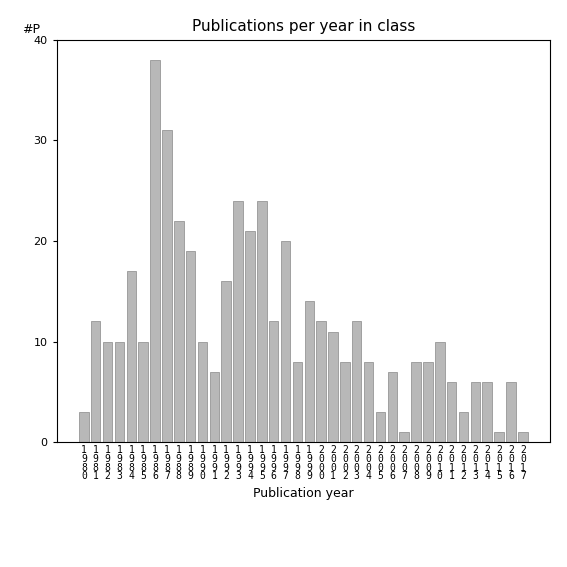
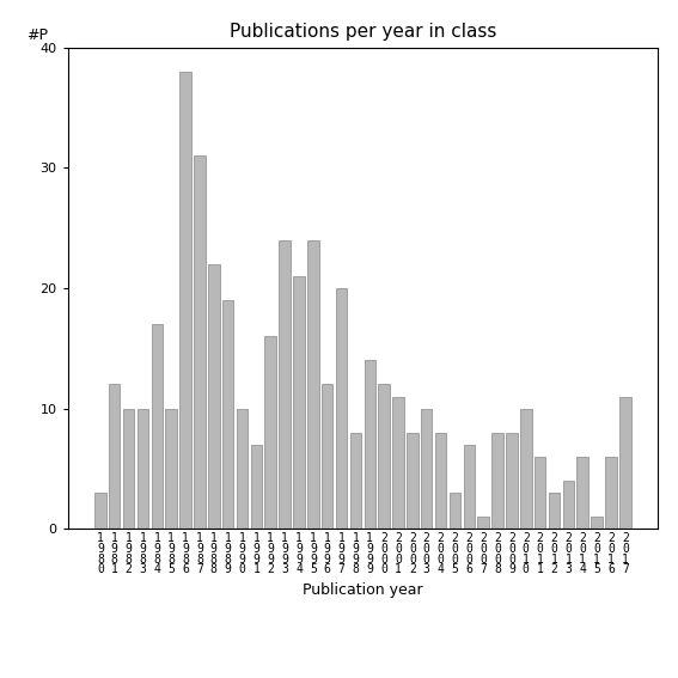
2 0 0 3: 12 -> 10
2 0 1 3: 6 -> 4
2 0 1 7: 1 -> 11
